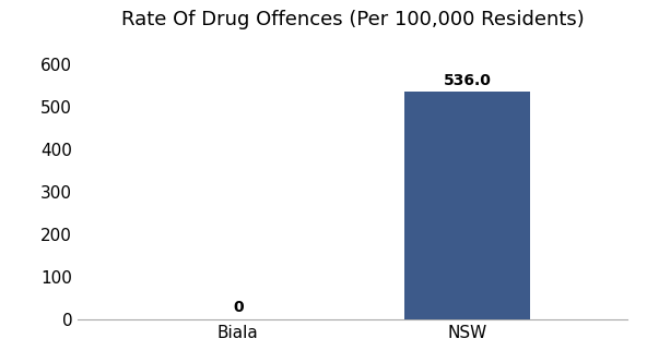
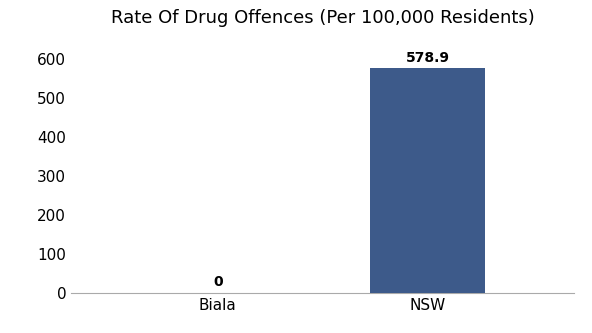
NSW: 536.0 -> 578.9
